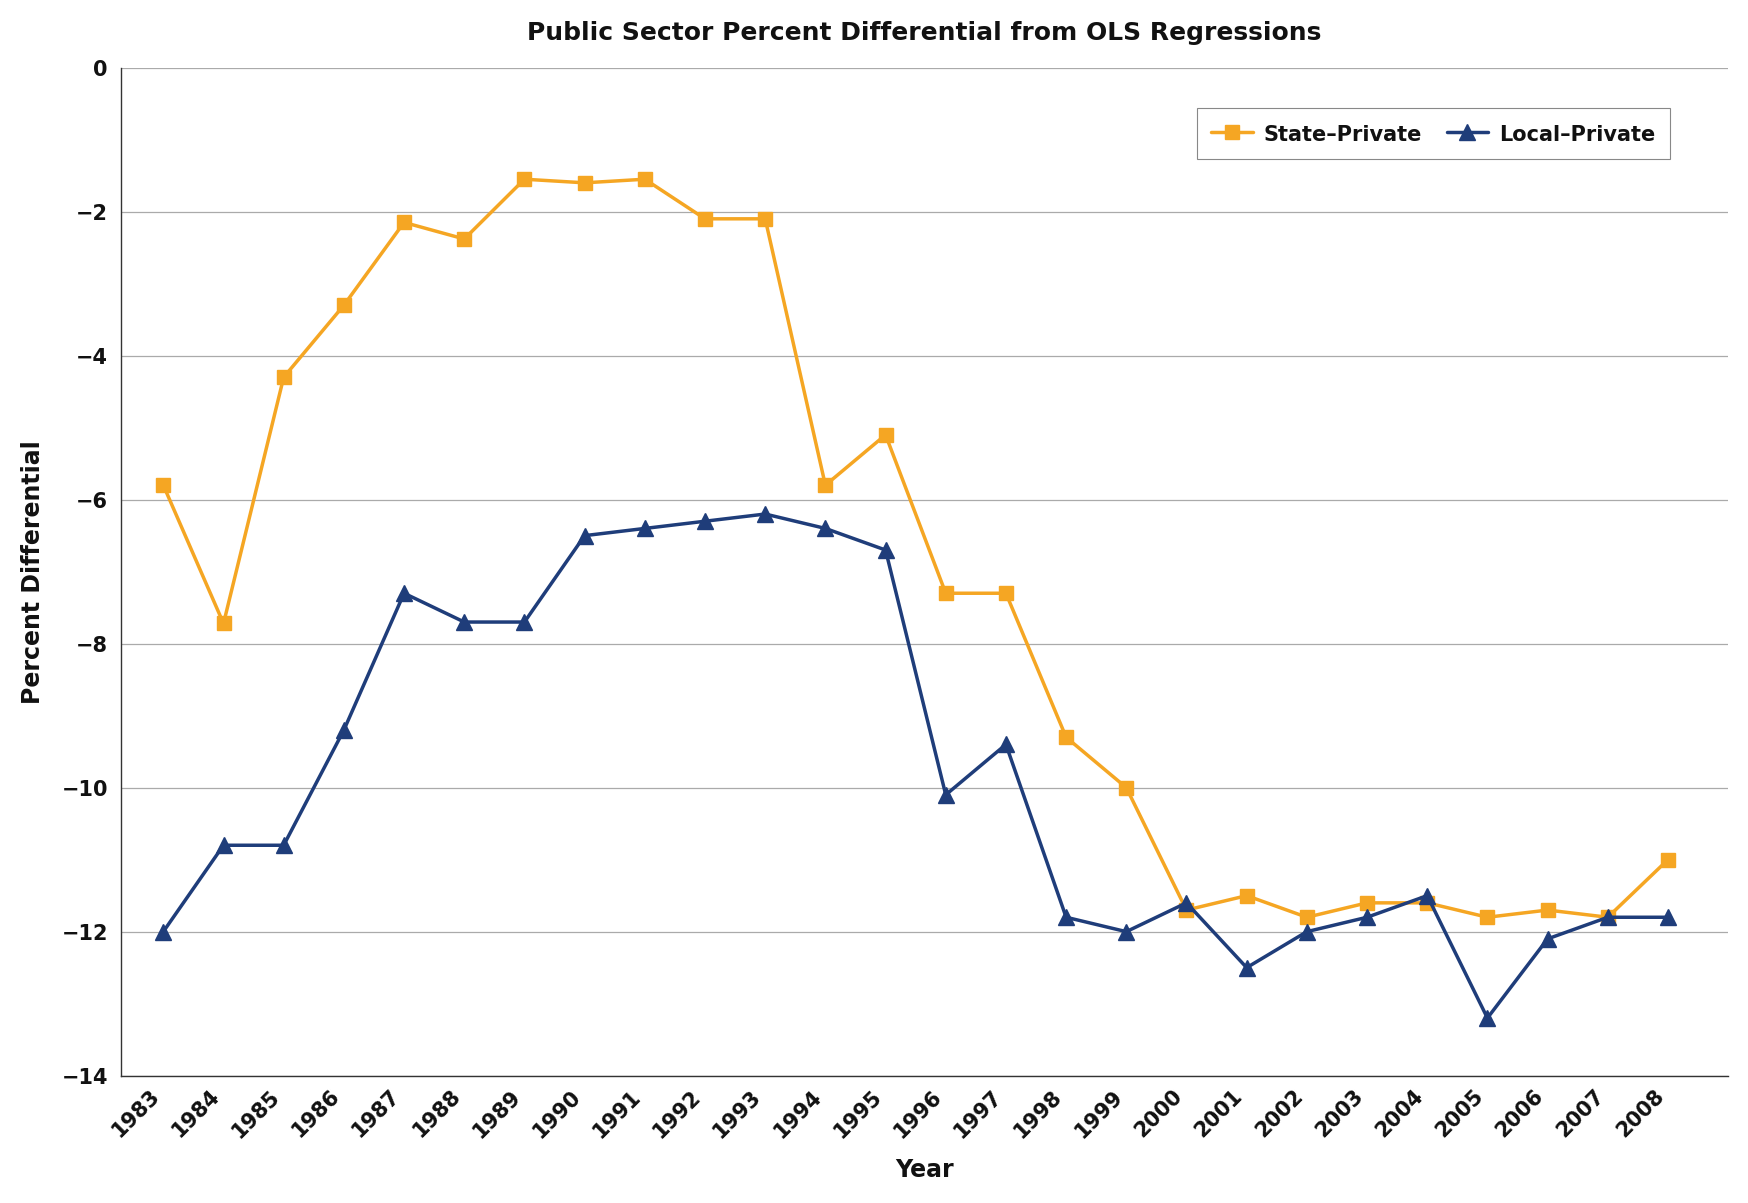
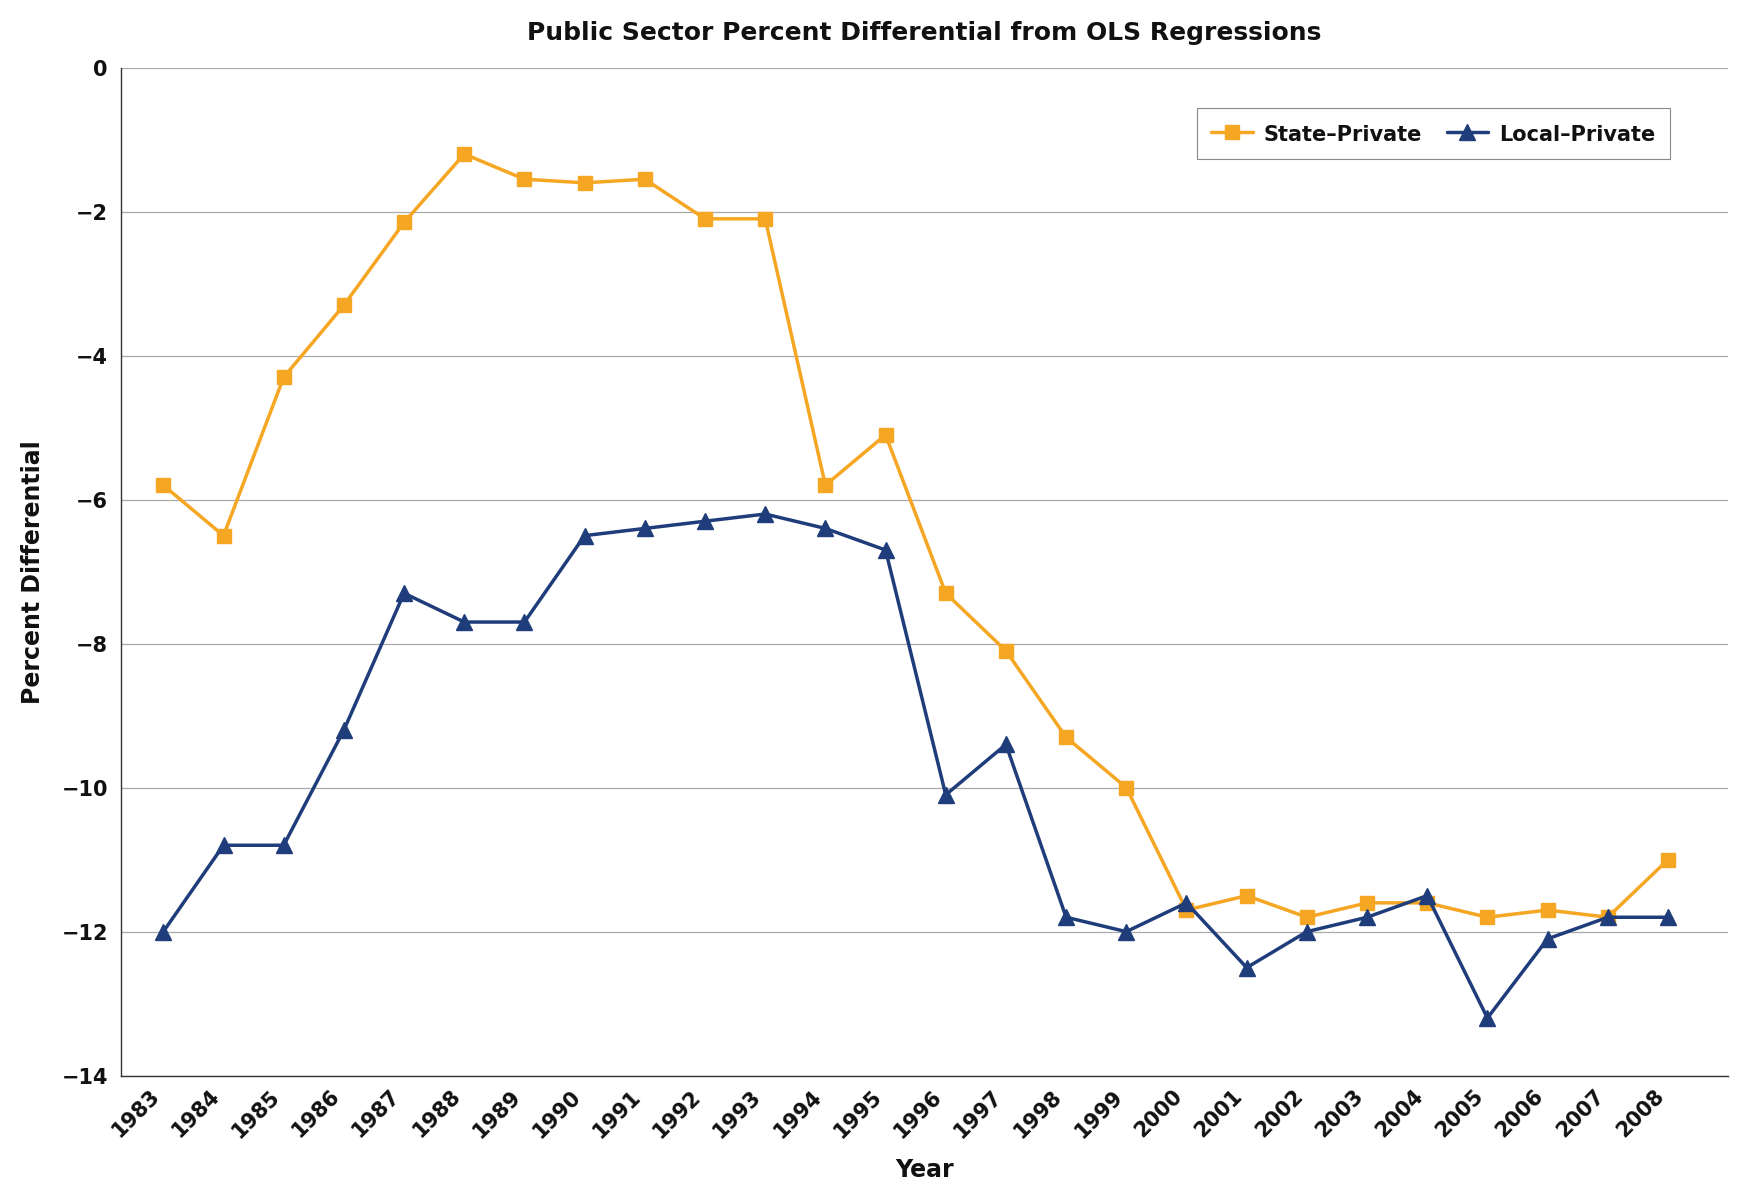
State–Private/1984: -7.72 -> -6.50
State–Private/1988: -2.38 -> -1.20
State–Private/1997: -7.30 -> -8.10
